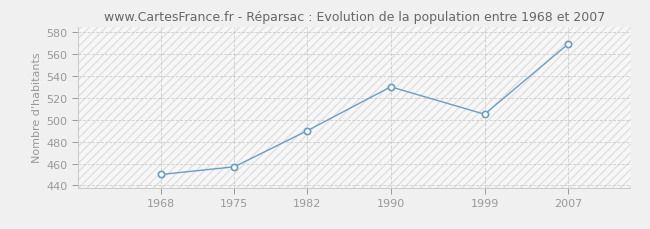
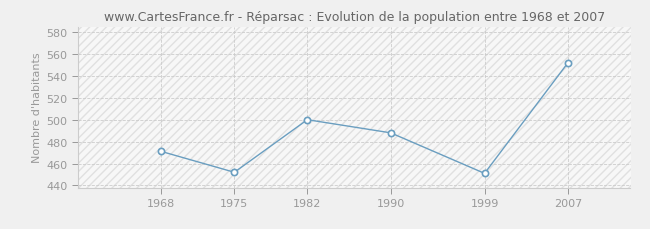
1968: 450 -> 471
1975: 457 -> 452
1982: 490 -> 500
1990: 530 -> 488
1999: 505 -> 451
2007: 569 -> 552
